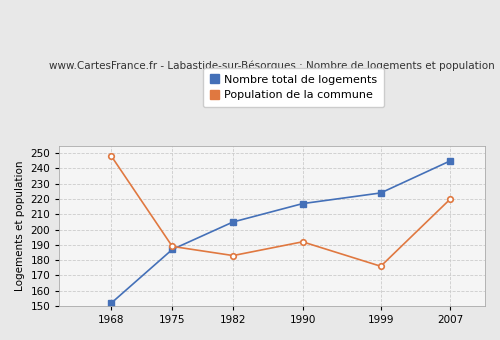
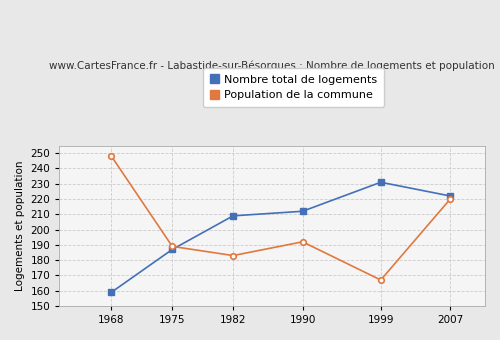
Nombre total de logements/1968: 152 -> 159
Nombre total de logements/1982: 205 -> 209
Nombre total de logements/1990: 217 -> 212
Nombre total de logements/1999: 224 -> 231
Population de la commune/1999: 176 -> 167
Nombre total de logements/2007: 245 -> 222
